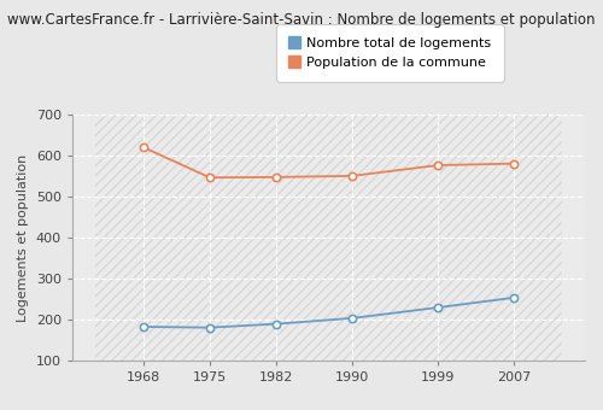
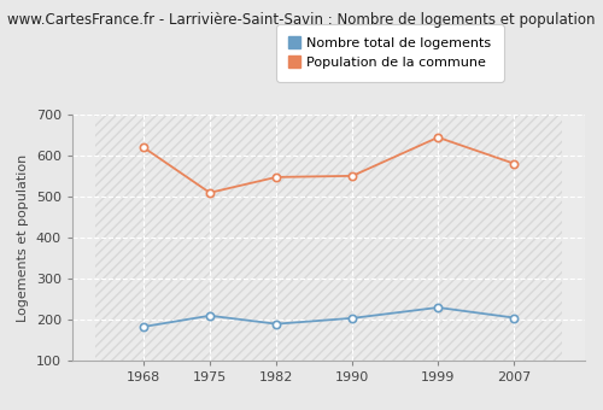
Nombre total de logements/1975: 181 -> 210
Population de la commune/1975: 547 -> 510
Population de la commune/1999: 577 -> 645
Nombre total de logements/2007: 254 -> 205
